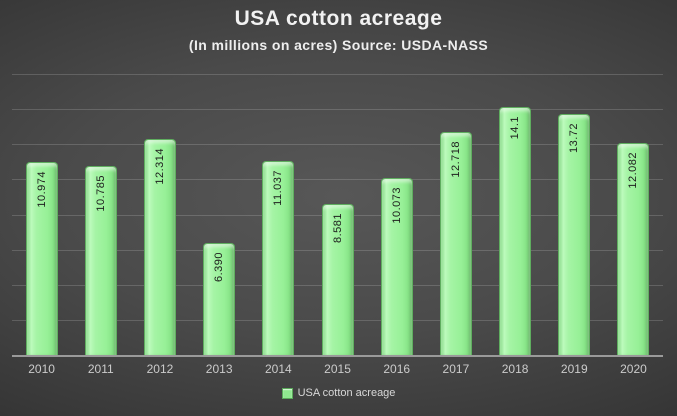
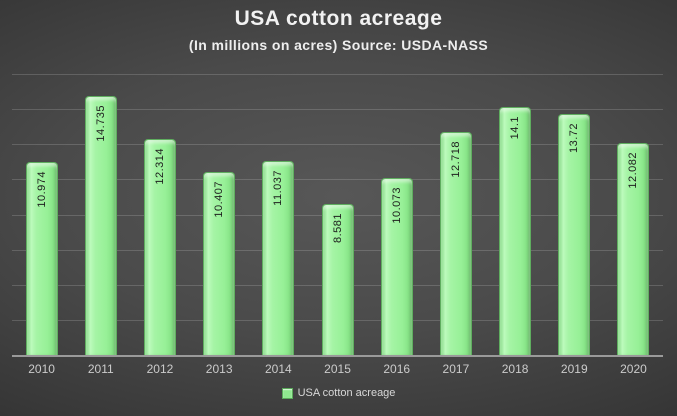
2011: 10.785 -> 14.735
2013: 6.390 -> 10.407
